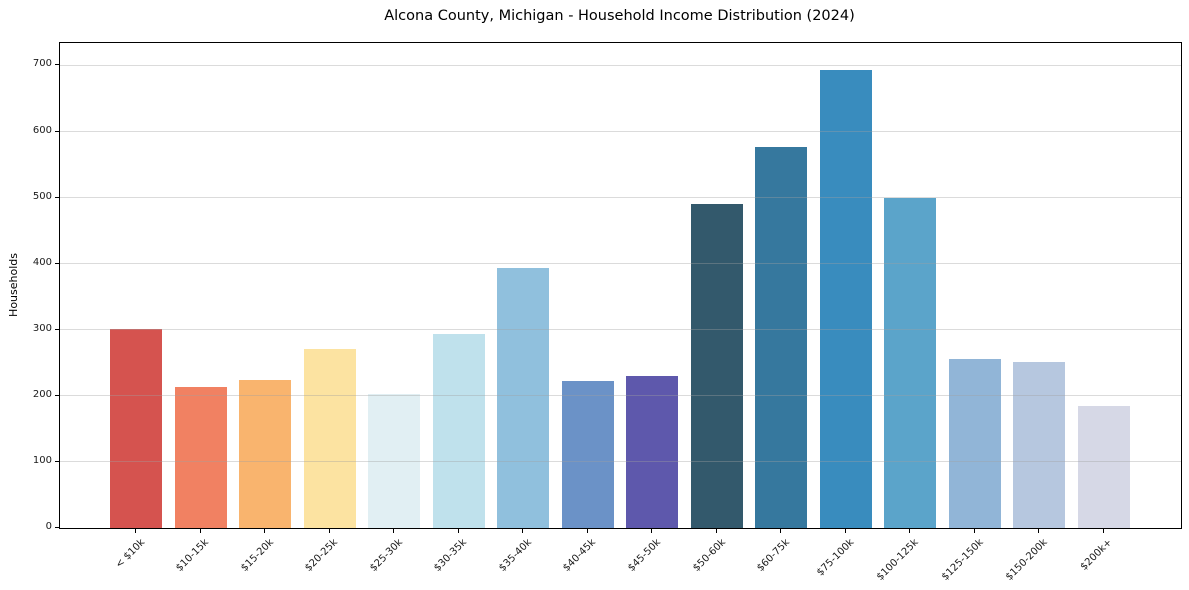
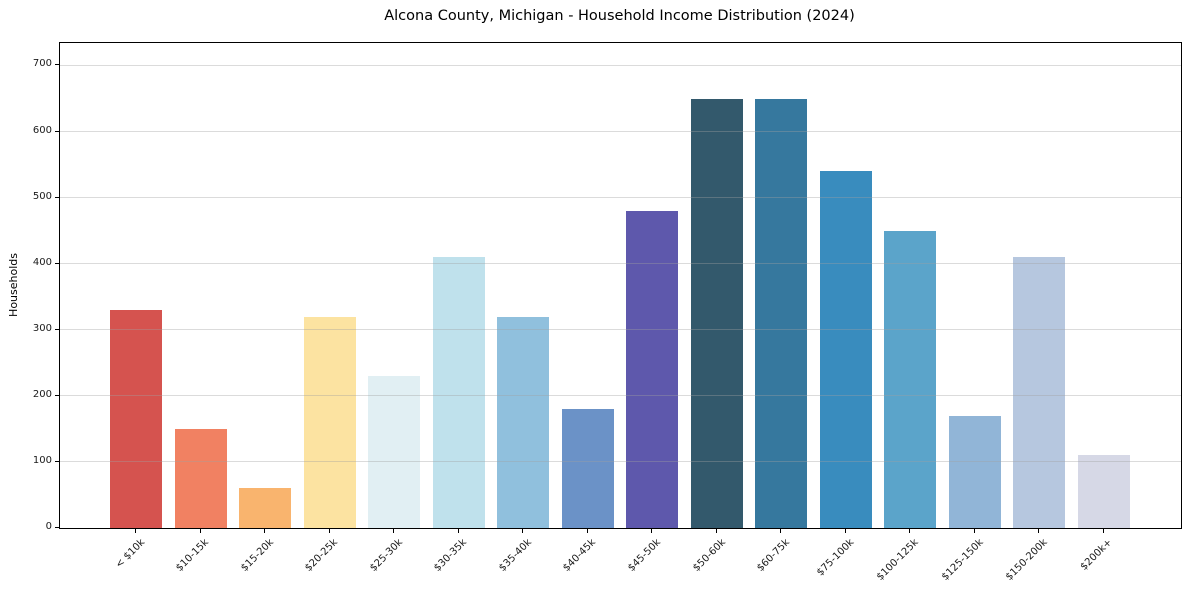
< $10k: 300 -> 330
$10-15k: 210 -> 150
$15-20k: 220 -> 60
$20-25k: 270 -> 320
$25-30k: 200 -> 230
$30-35k: 290 -> 410
$35-40k: 390 -> 320
$40-45k: 220 -> 180
$45-50k: 230 -> 480
$50-60k: 490 -> 650
$60-75k: 580 -> 650
$75-100k: 690 -> 540
$100-125k: 500 -> 450
$125-150k: 260 -> 170
$150-200k: 250 -> 410
$200k+: 180 -> 110
